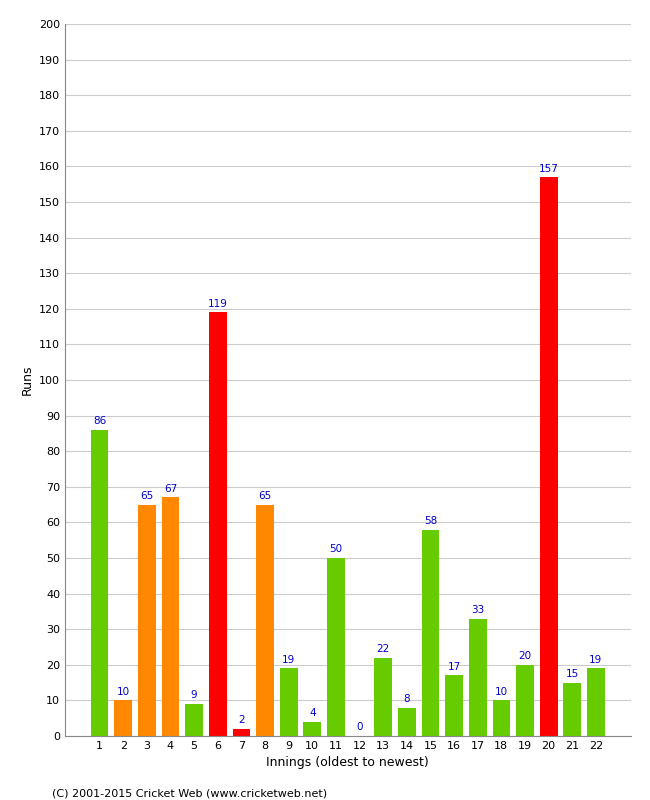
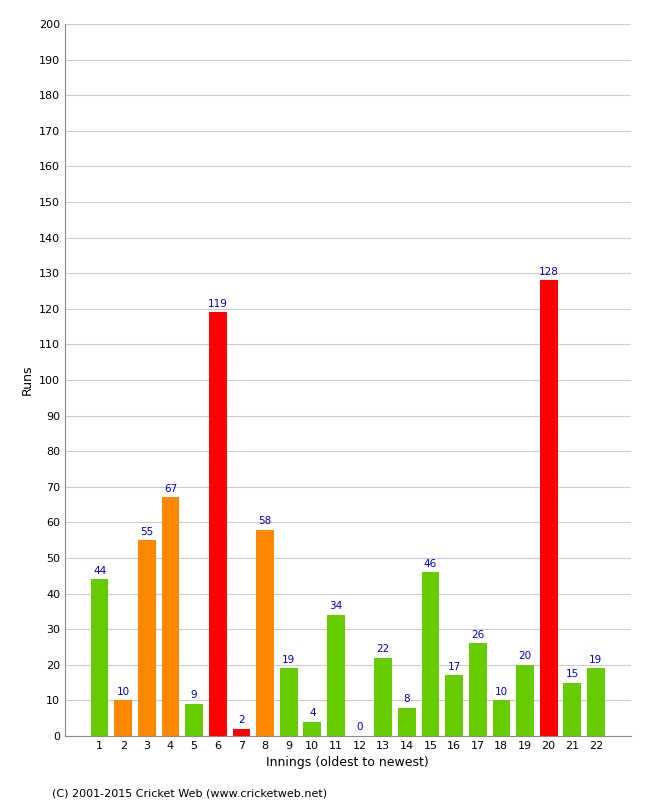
1: 86 -> 44
3: 65 -> 55
8: 65 -> 58
11: 50 -> 34
15: 58 -> 46
17: 33 -> 26
20: 157 -> 128
